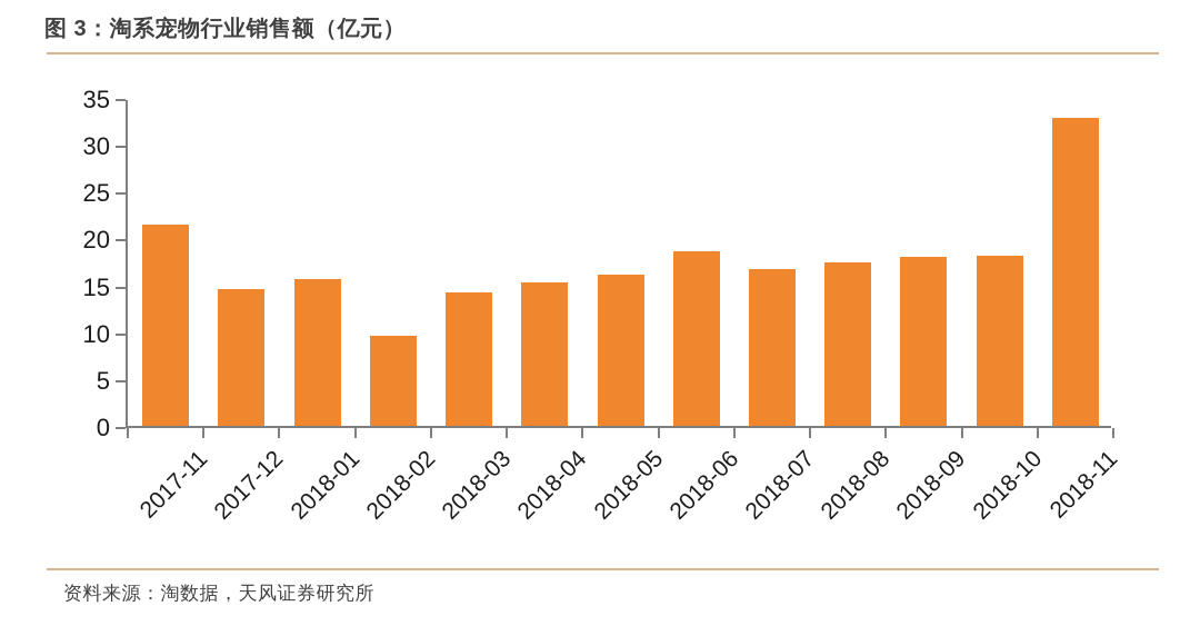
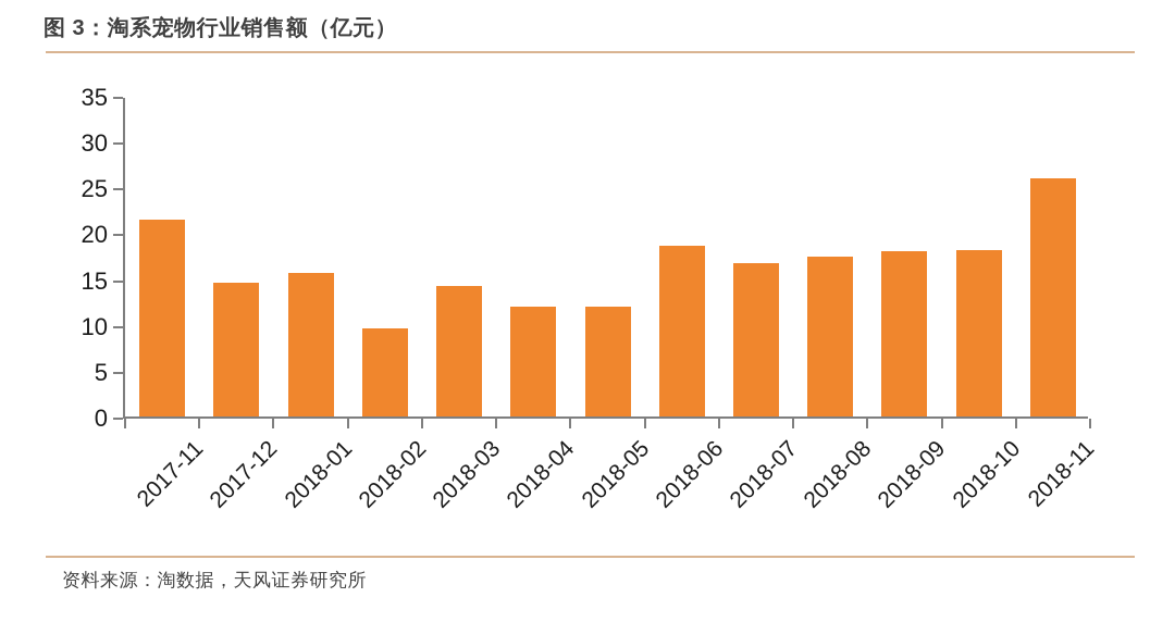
2018-04: 15 -> 12
2018-05: 16 -> 12
2018-11: 33 -> 26
